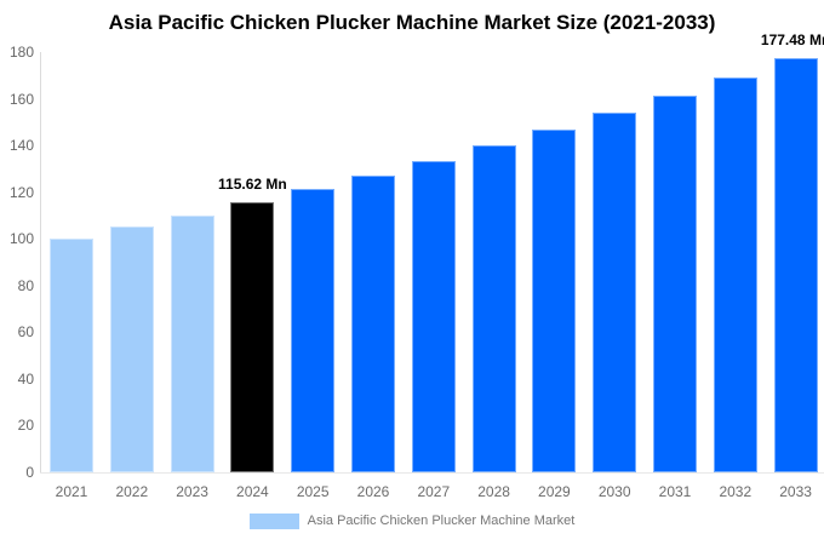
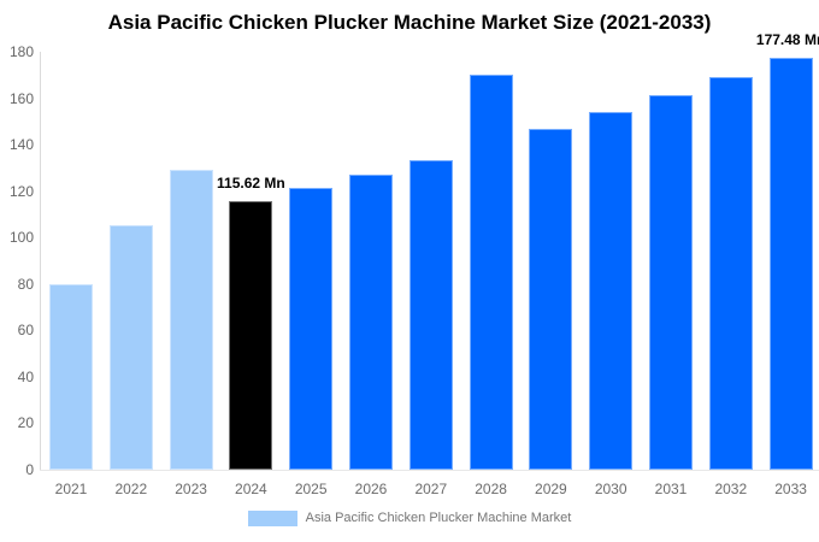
2021: 100 -> 80
2023: 110 -> 129
2028: 140 -> 170
